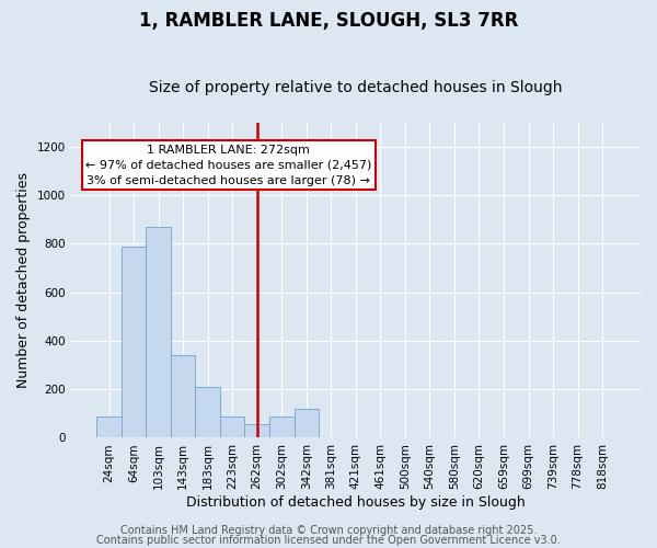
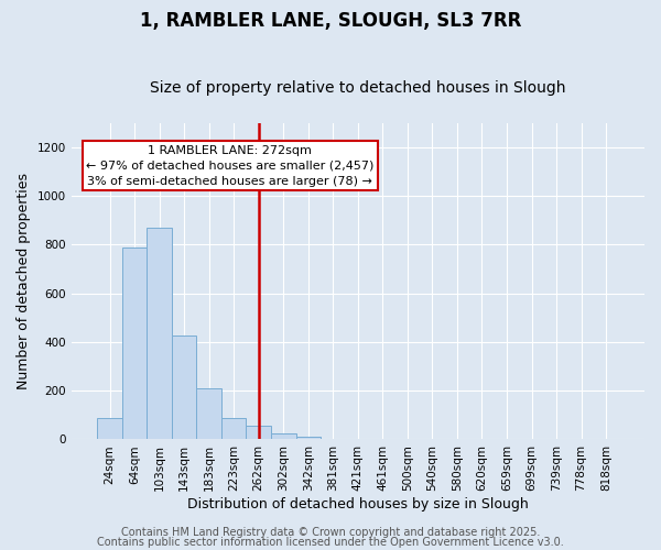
143sqm: 340 -> 425
302sqm: 90 -> 25
342sqm: 120 -> 10
